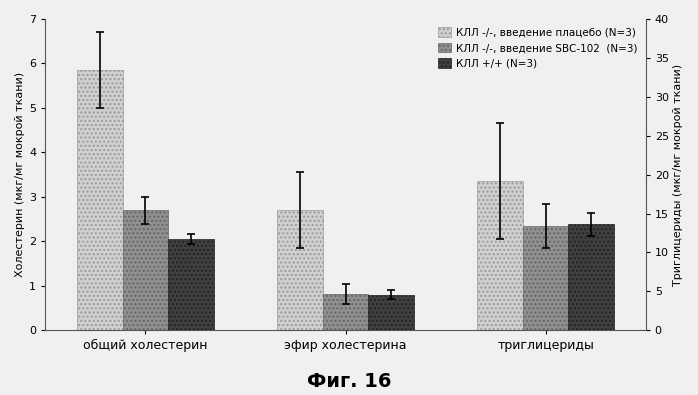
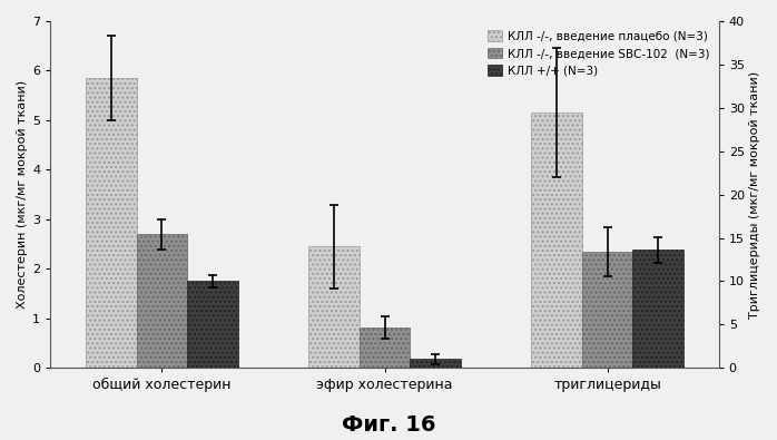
КЛЛ +/+ (N=3)/общий холестерин: 2.05 -> 1.75
КЛЛ -/-, введение плацебо (N=3)/эфир холестерина: 2.70 -> 2.45
КЛЛ +/+ (N=3)/эфир холестерина: 0.80 -> 0.18
КЛЛ -/-, введение плацебо (N=3)/триглицериды: 3.35 -> 5.15
